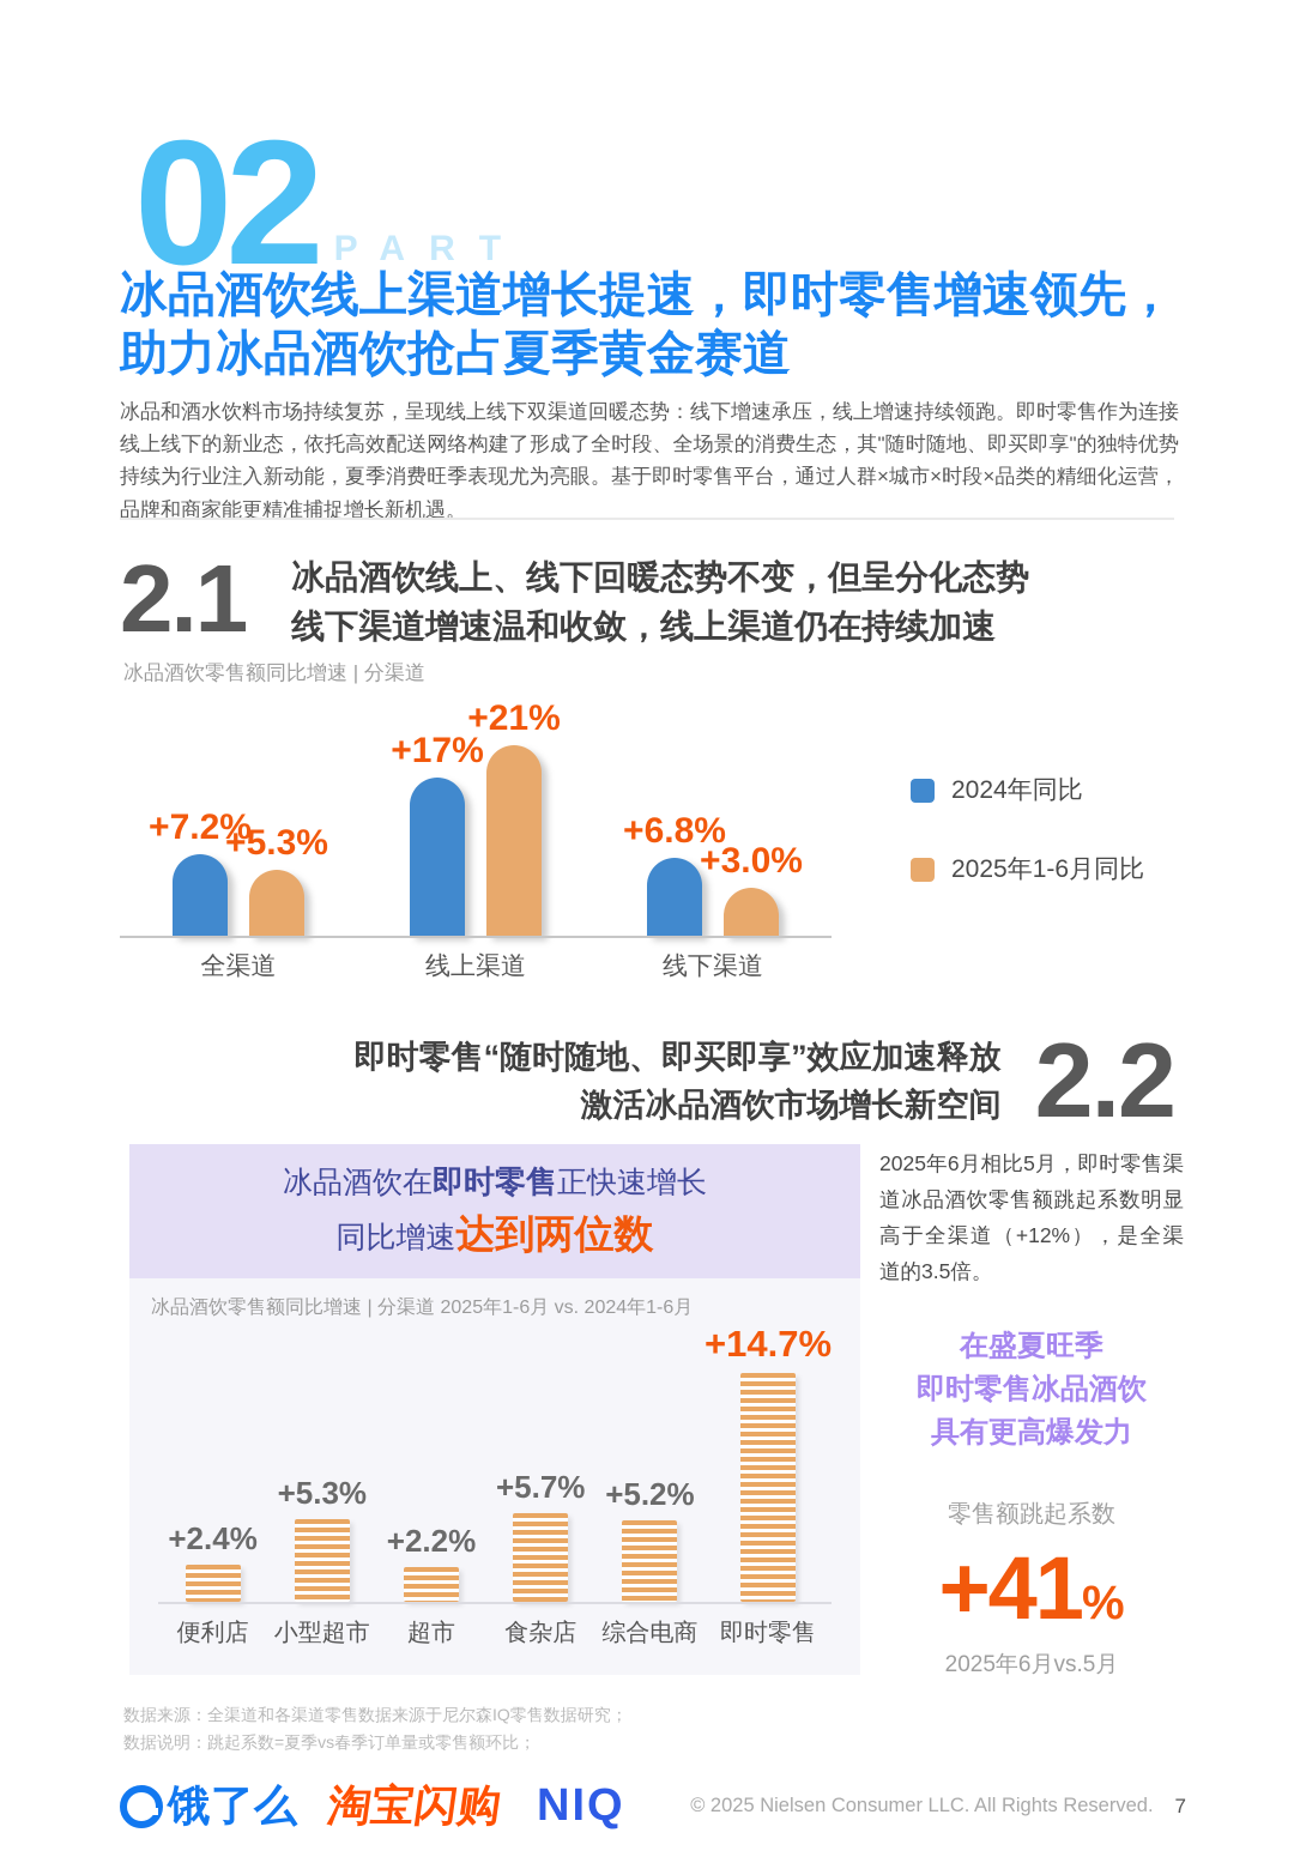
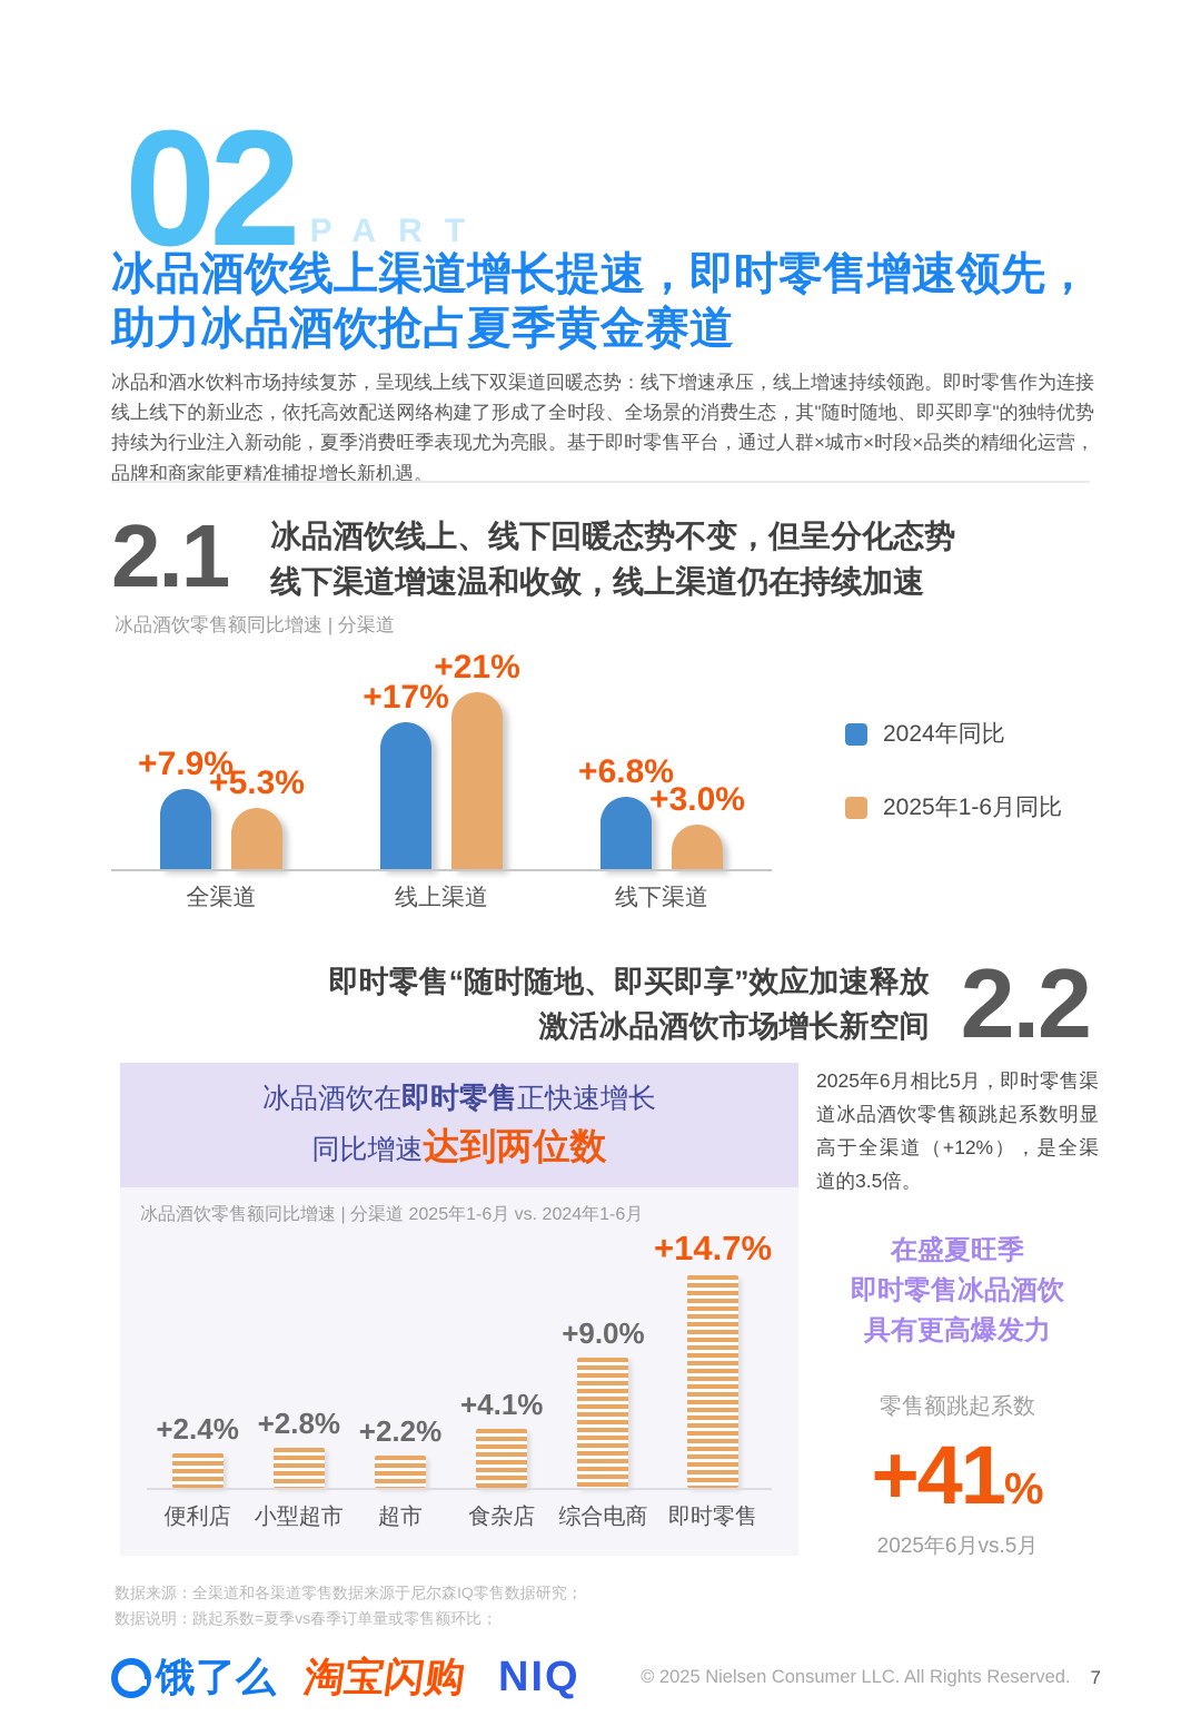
冰品酒饮零售额同比增速 | 分渠道/2024年同比/全渠道: +7.2% -> +7.9%
冰品酒饮零售额同比增速 | 分渠道 2025年1-6月 vs. 2024年1-6月/小型超市: +5.3% -> +2.8%
冰品酒饮零售额同比增速 | 分渠道 2025年1-6月 vs. 2024年1-6月/食杂店: +5.7% -> +4.1%
冰品酒饮零售额同比增速 | 分渠道 2025年1-6月 vs. 2024年1-6月/综合电商: +5.2% -> +9.0%
